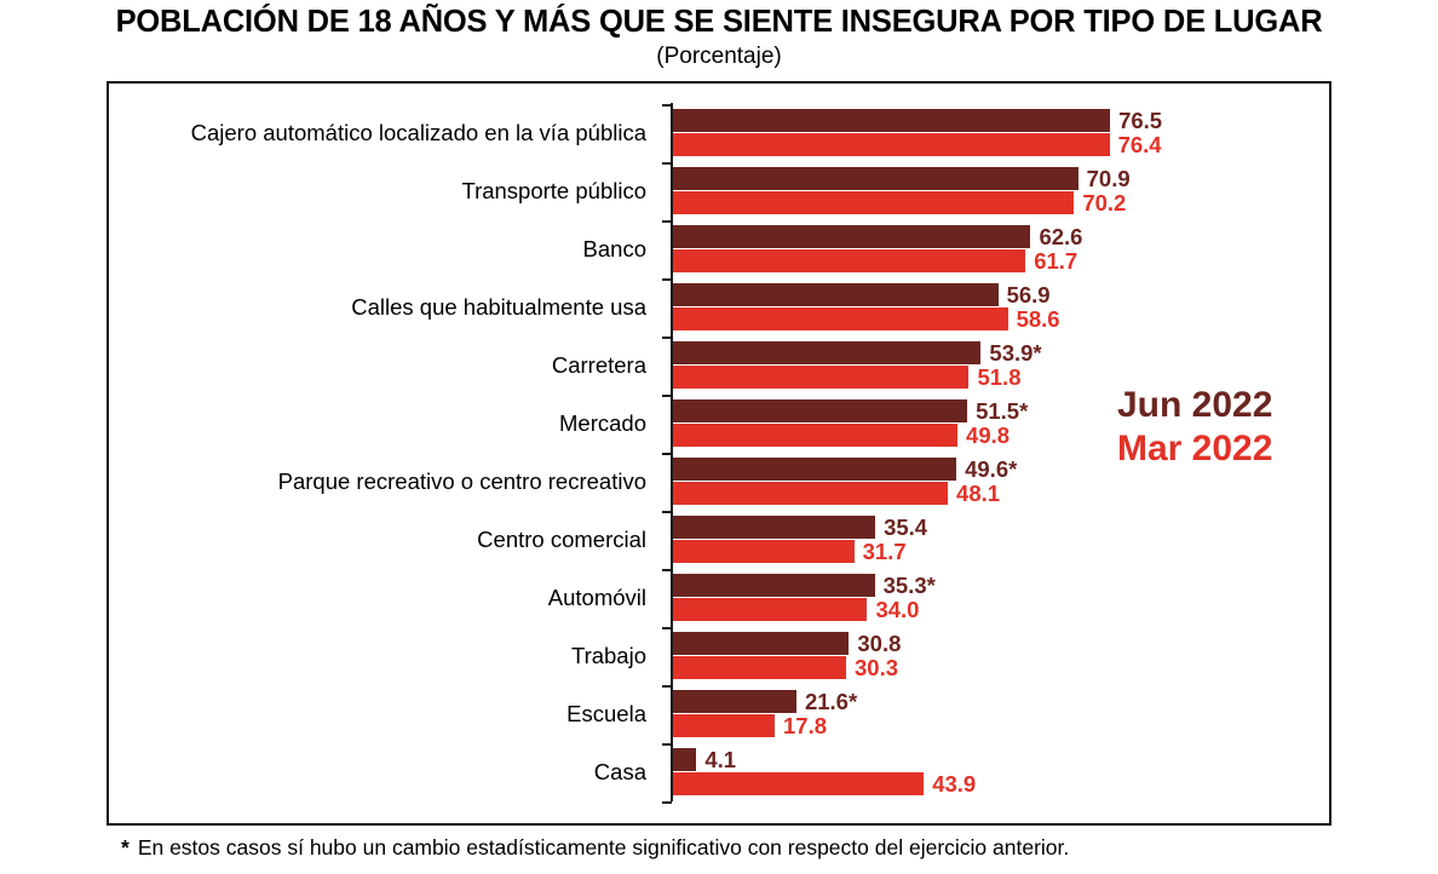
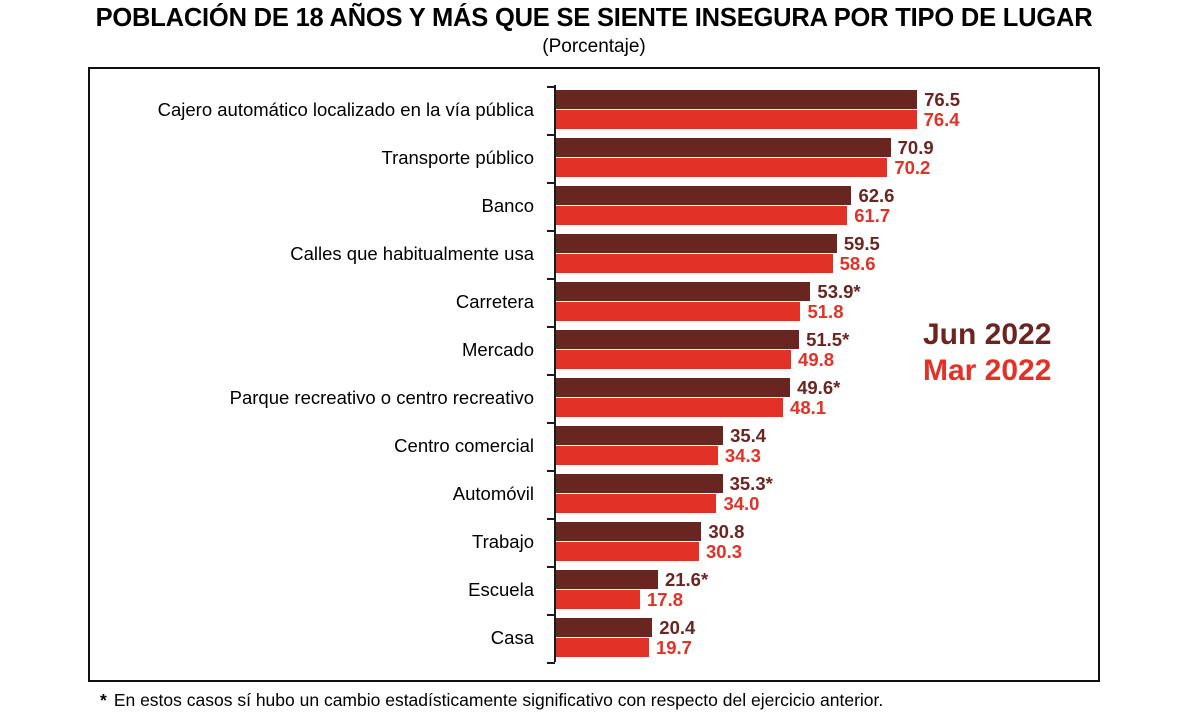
Jun 2022/Calles que habitualmente usa: 56.9 -> 59.5
Mar 2022/Centro comercial: 31.7 -> 34.3
Jun 2022/Casa: 4.1 -> 20.4
Mar 2022/Casa: 43.9 -> 19.7
